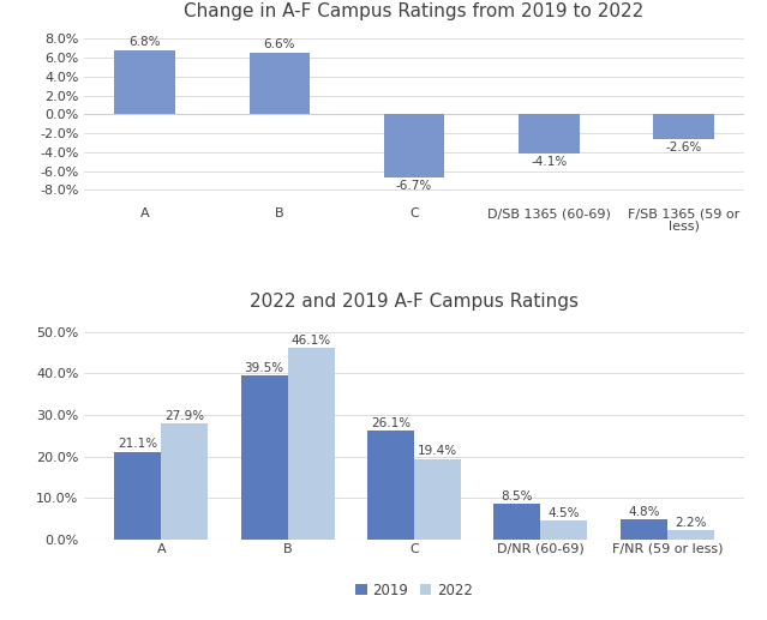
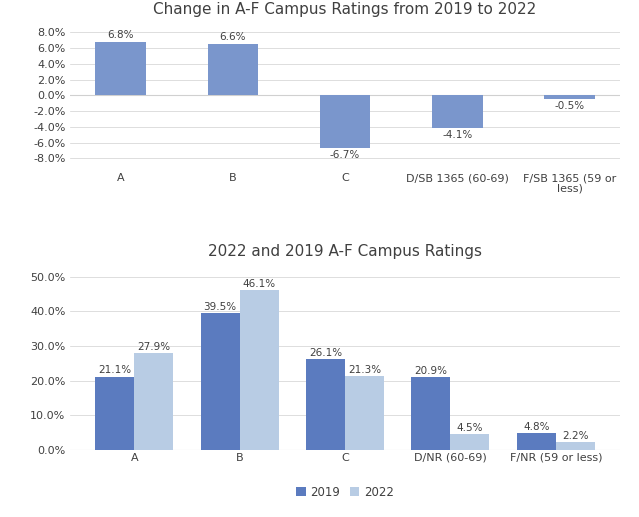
Change in A-F Campus Ratings from 2019 to 2022/F/SB 1365 (59 or less): -2.6% -> -0.5%
2022 and 2019 A-F Campus Ratings/2022/C: 19.4% -> 21.3%
2022 and 2019 A-F Campus Ratings/2019/D/NR (60-69): 8.5% -> 20.9%
